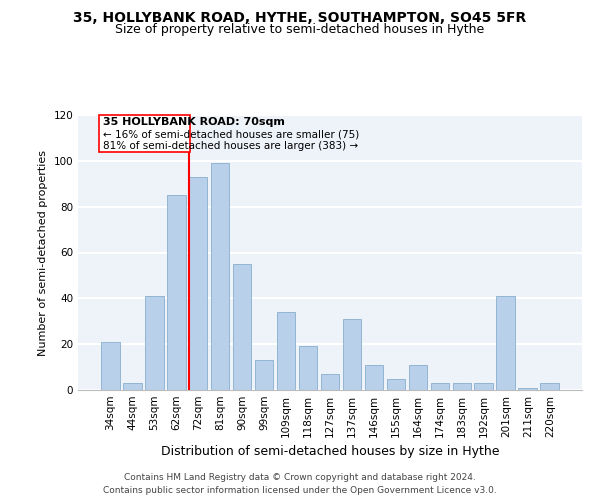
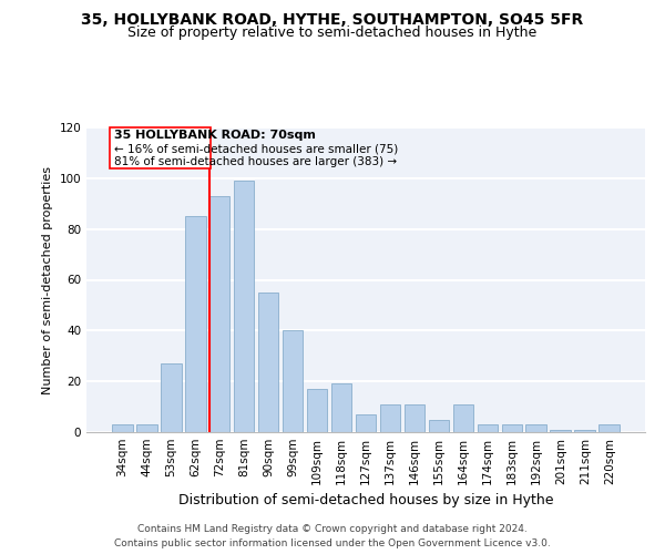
34sqm: 21 -> 3
53sqm: 41 -> 27
99sqm: 13 -> 40
109sqm: 34 -> 17
137sqm: 31 -> 11
201sqm: 41 -> 1
